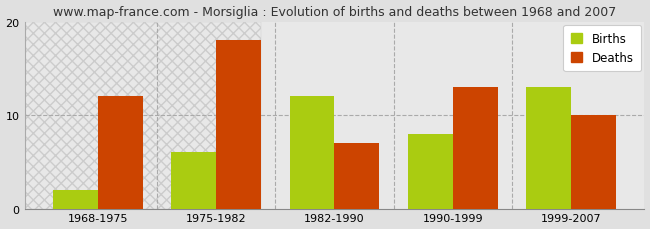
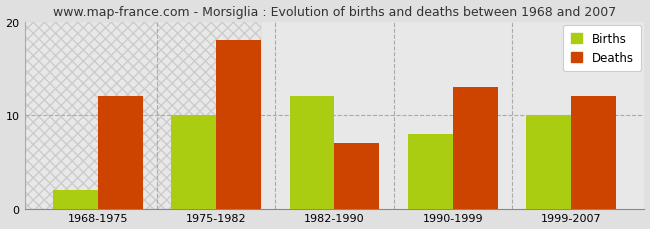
Births/1975-1982: 6 -> 10
Births/1999-2007: 13 -> 10
Deaths/1999-2007: 10 -> 12
